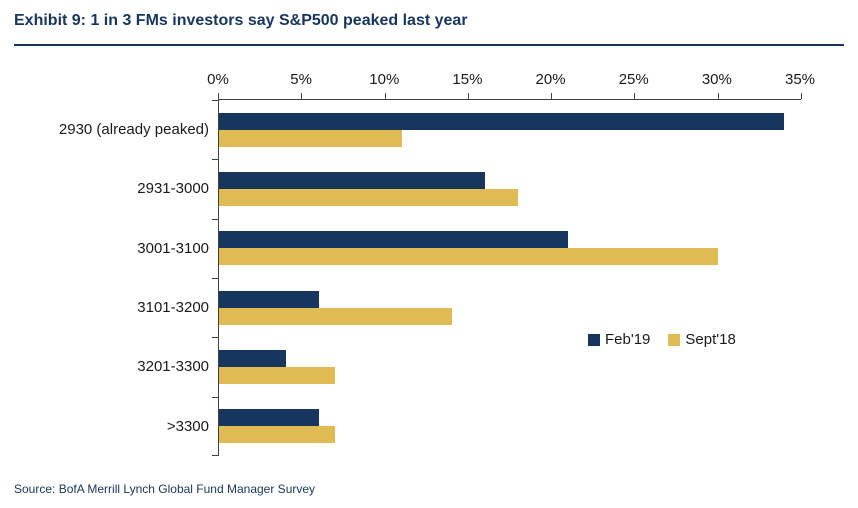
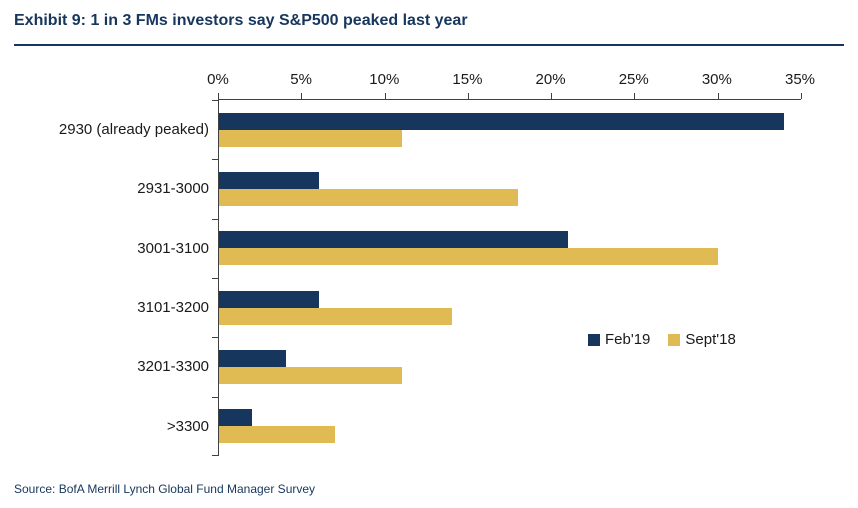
Feb'19/2931-3000: 16% -> 6%
Sept'18/3201-3300: 7% -> 11%
Feb'19/>3300: 6% -> 2%
